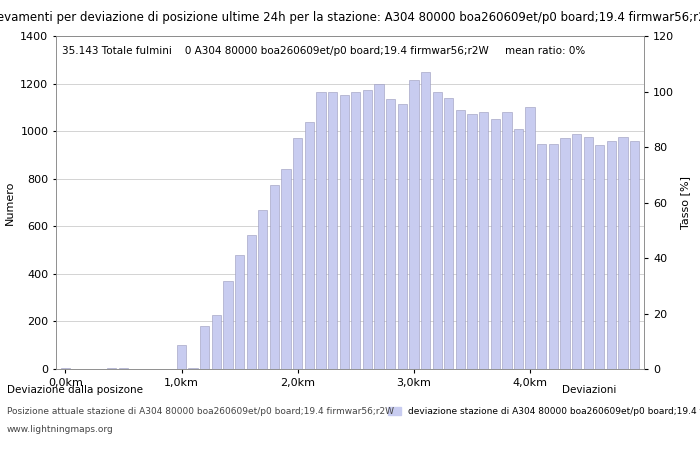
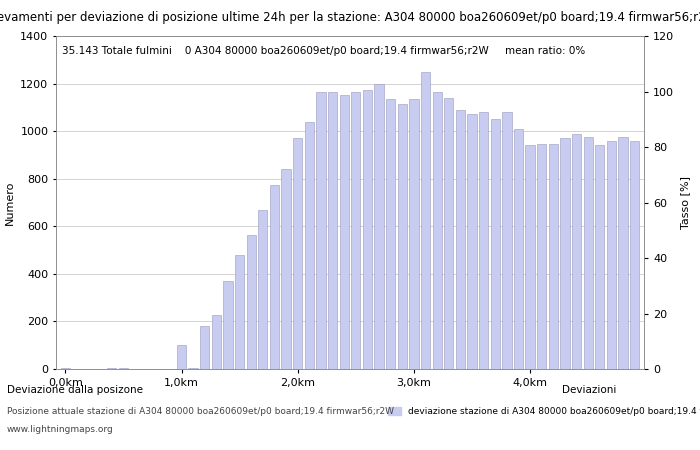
3,0km: 1215 -> 1135
4,0km: 1100 -> 940
